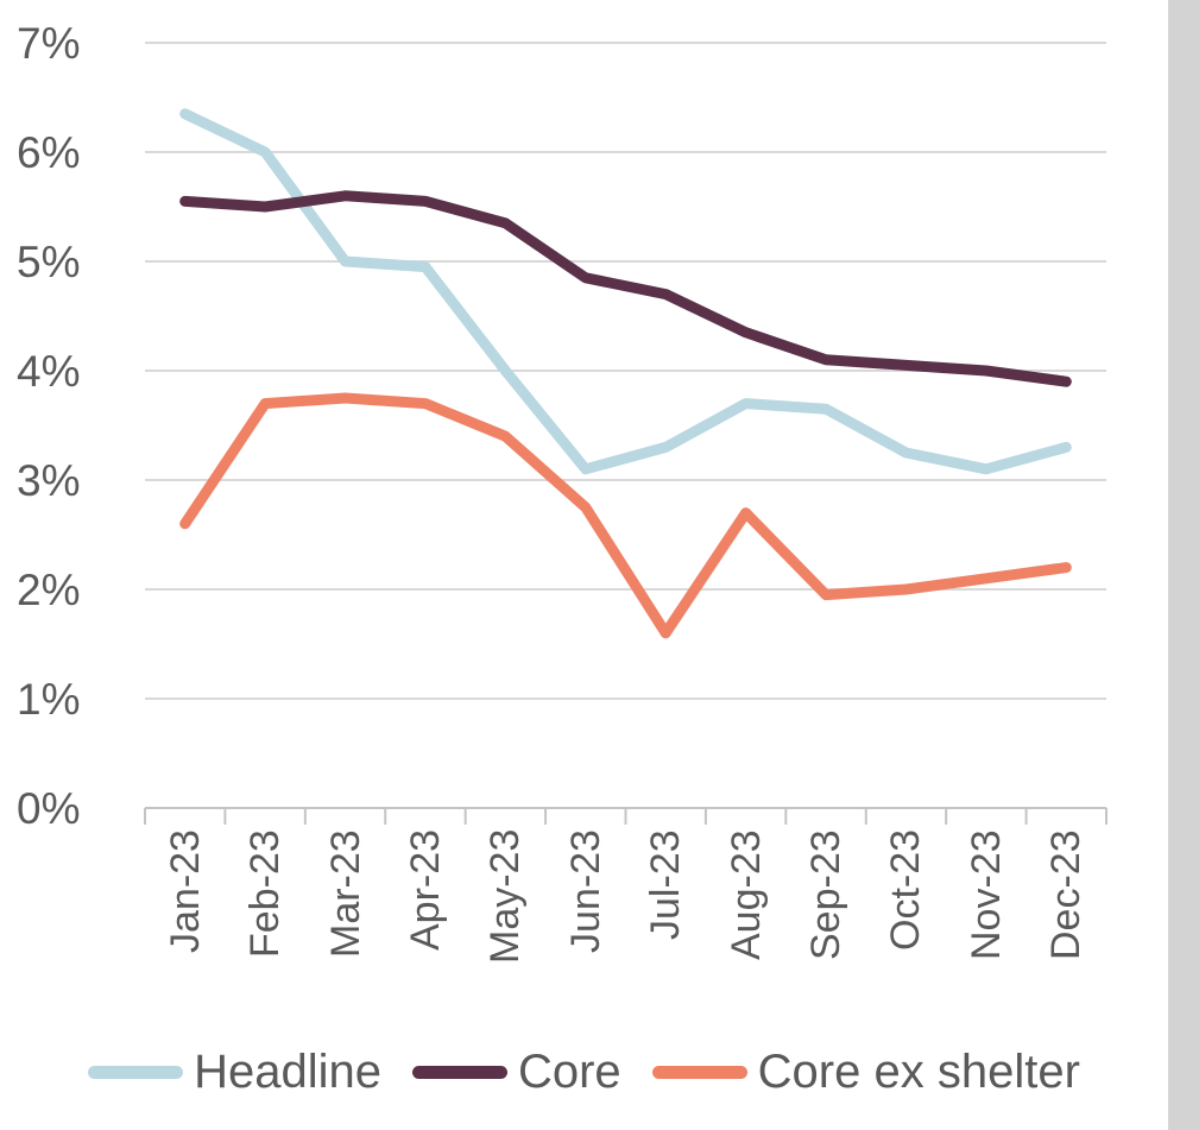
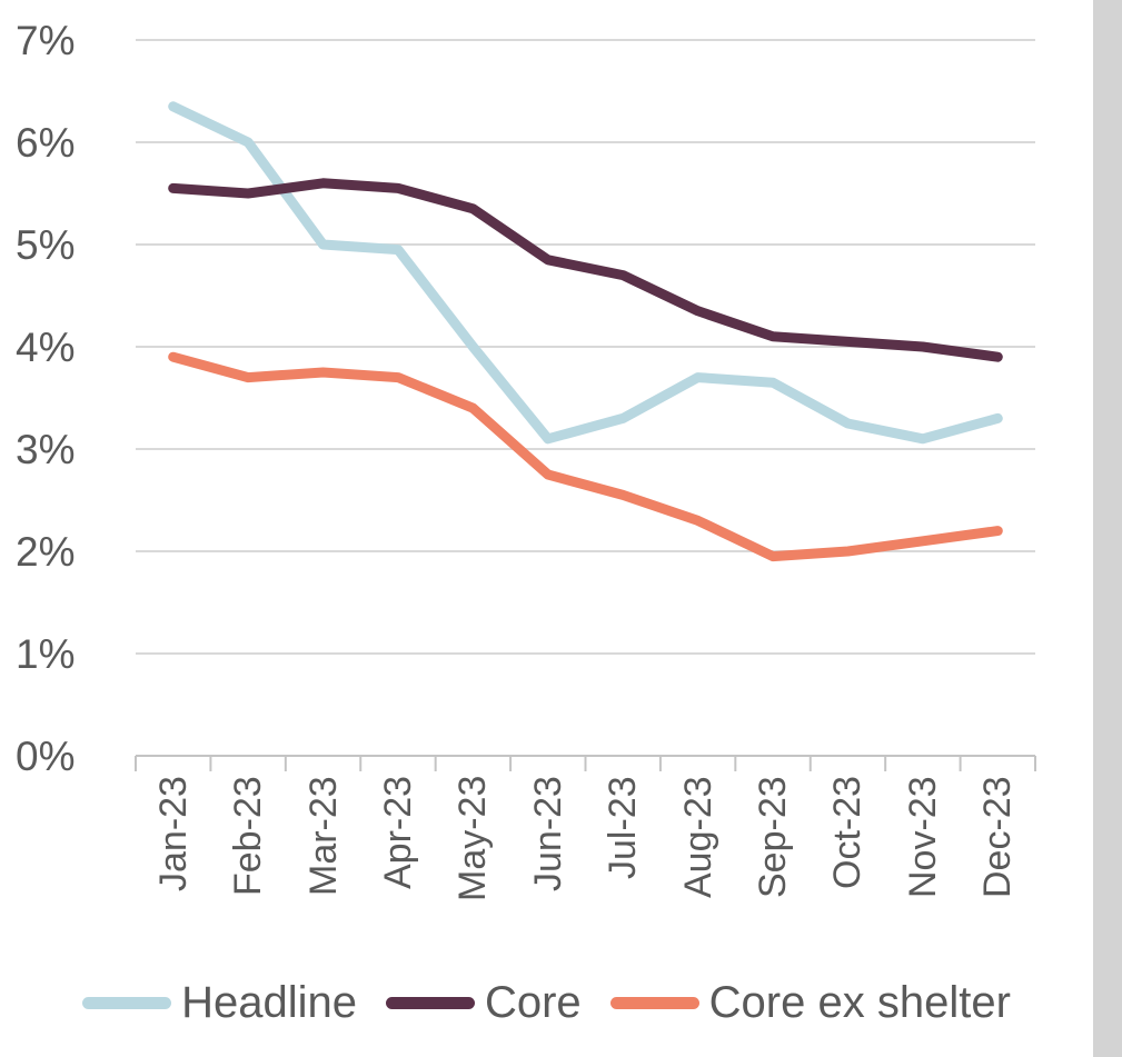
Core ex shelter/Jan-23: 2.6% -> 3.9%
Core ex shelter/Jul-23: 1.6% -> 2.5%
Core ex shelter/Aug-23: 2.7% -> 2.3%
